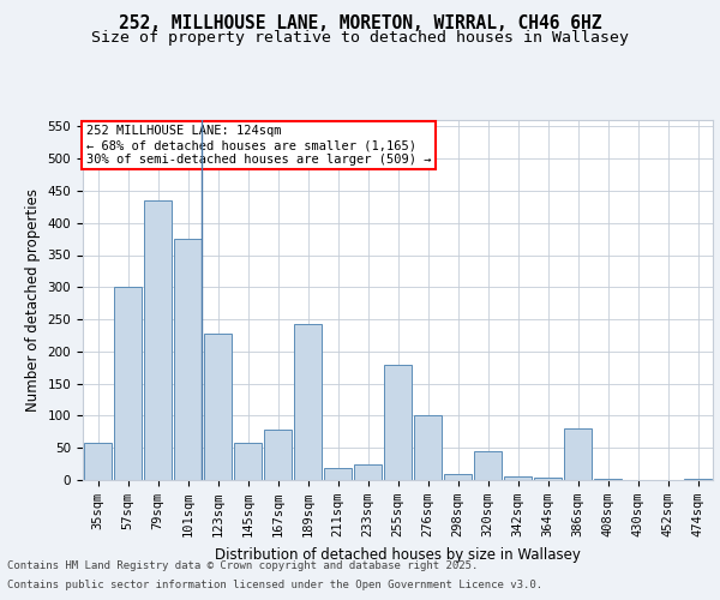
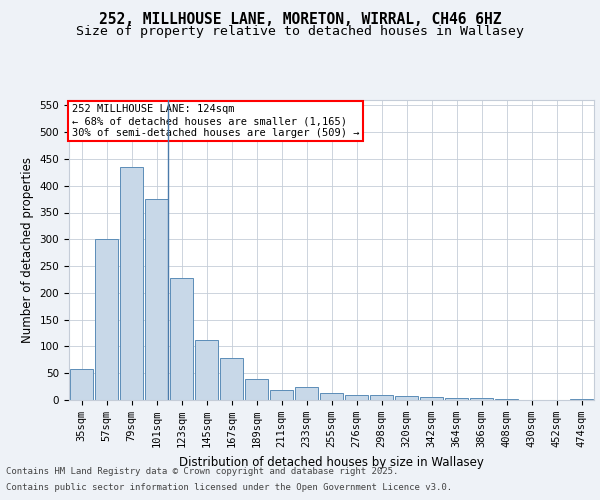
145sqm: 58 -> 112
189sqm: 242 -> 40
255sqm: 180 -> 14
276sqm: 100 -> 9
320sqm: 44 -> 8
386sqm: 80 -> 4
